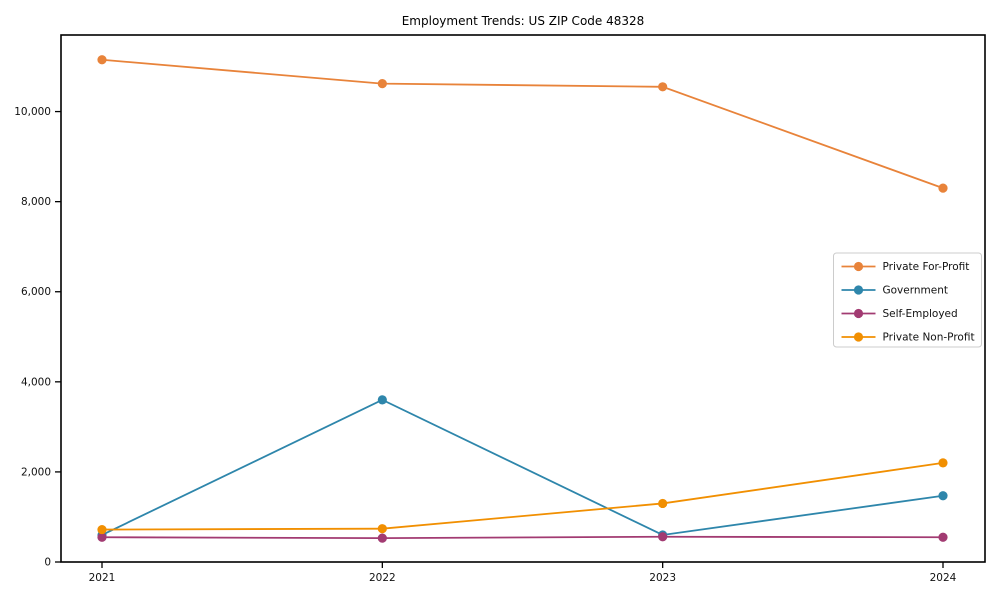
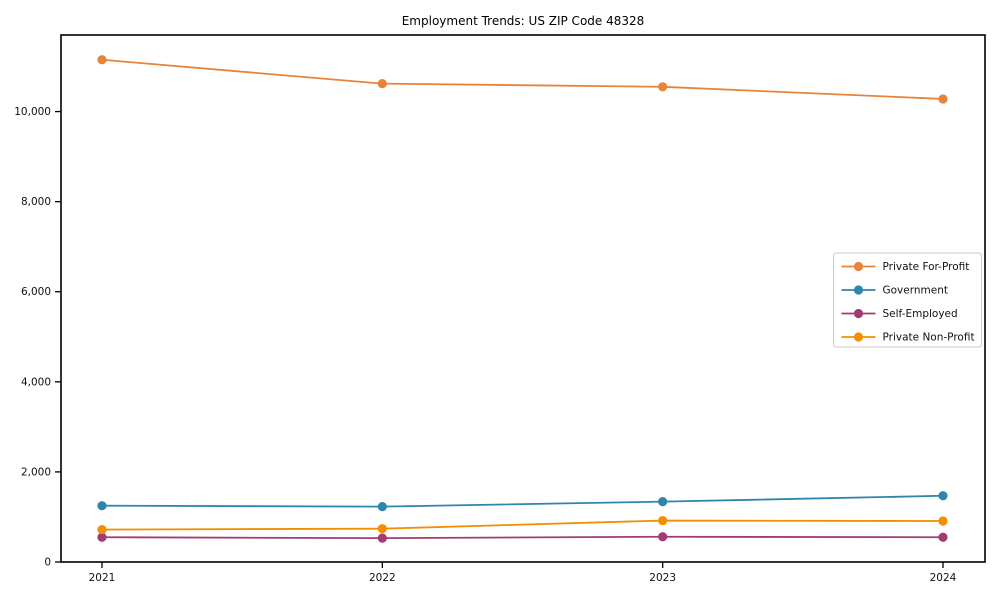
Government/2021: 600 -> 1200
Government/2022: 3600 -> 1200
Government/2023: 600 -> 1300
Private Non-Profit/2023: 1300 -> 900
Private For-Profit/2024: 8300 -> 10300
Private Non-Profit/2024: 2200 -> 900
